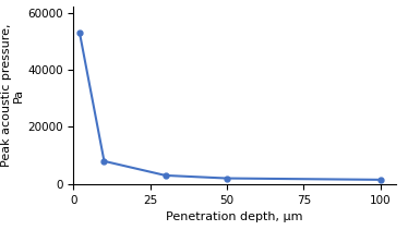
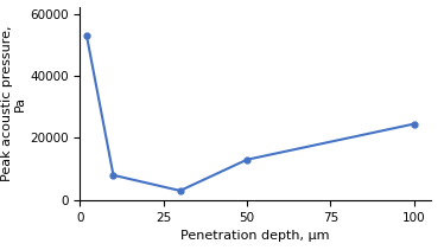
50: 2000 -> 13000
100: 1500 -> 24500
